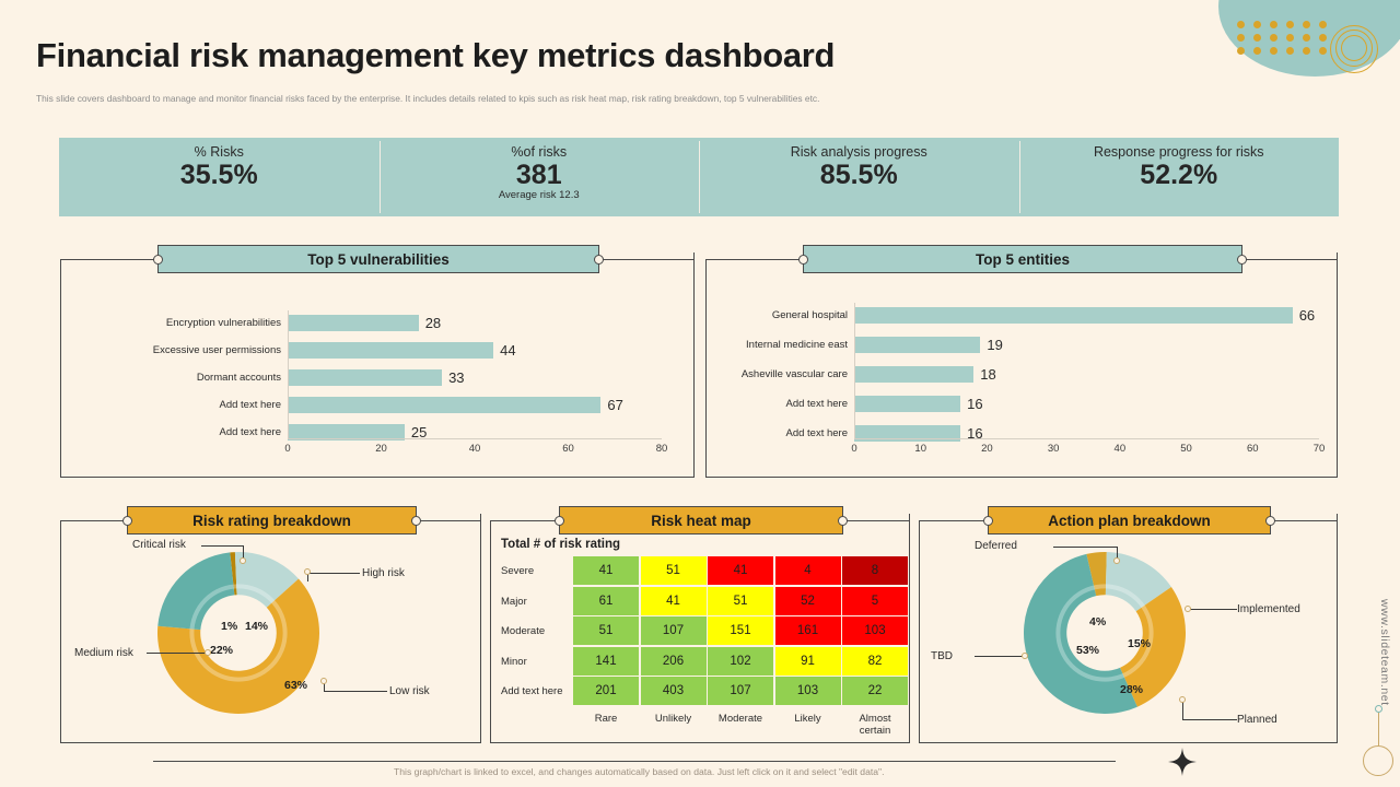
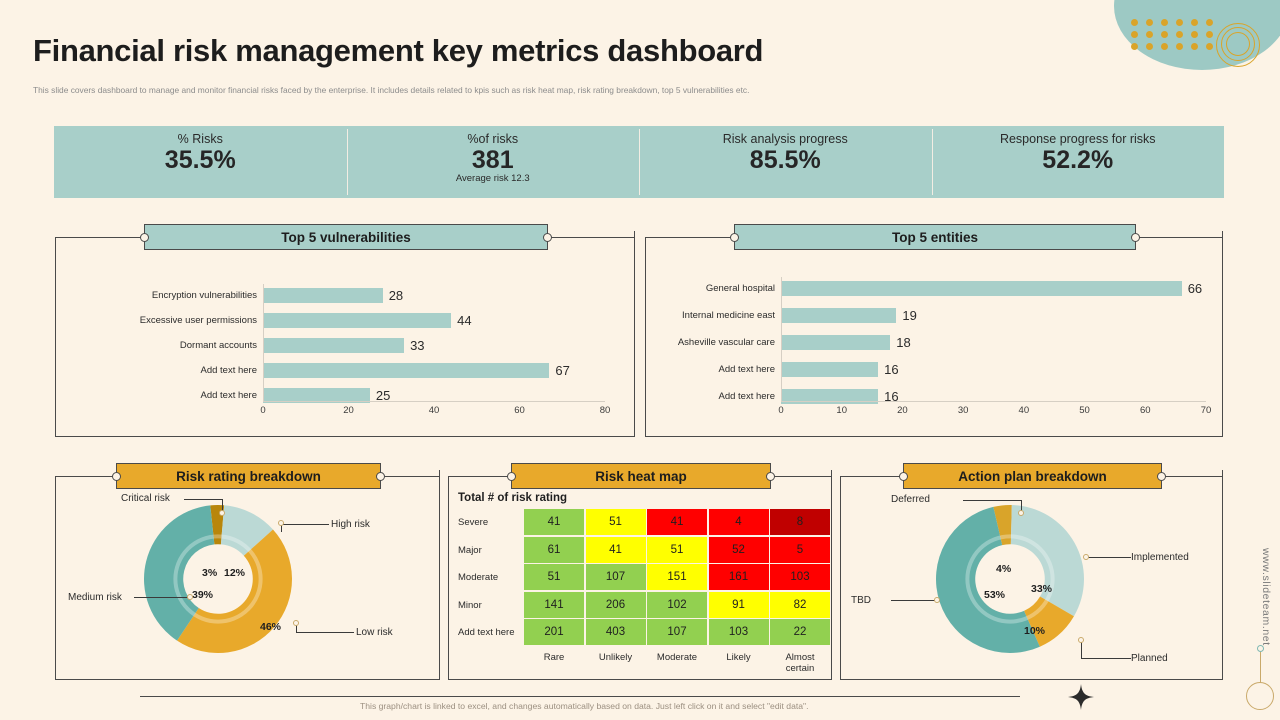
Risk rating breakdown/Critical risk: 1% -> 3%
Risk rating breakdown/High risk: 14% -> 12%
Risk rating breakdown/Low risk: 63% -> 46%
Risk rating breakdown/Medium risk: 22% -> 39%
Action plan breakdown/Implemented: 15% -> 33%
Action plan breakdown/Planned: 28% -> 10%
